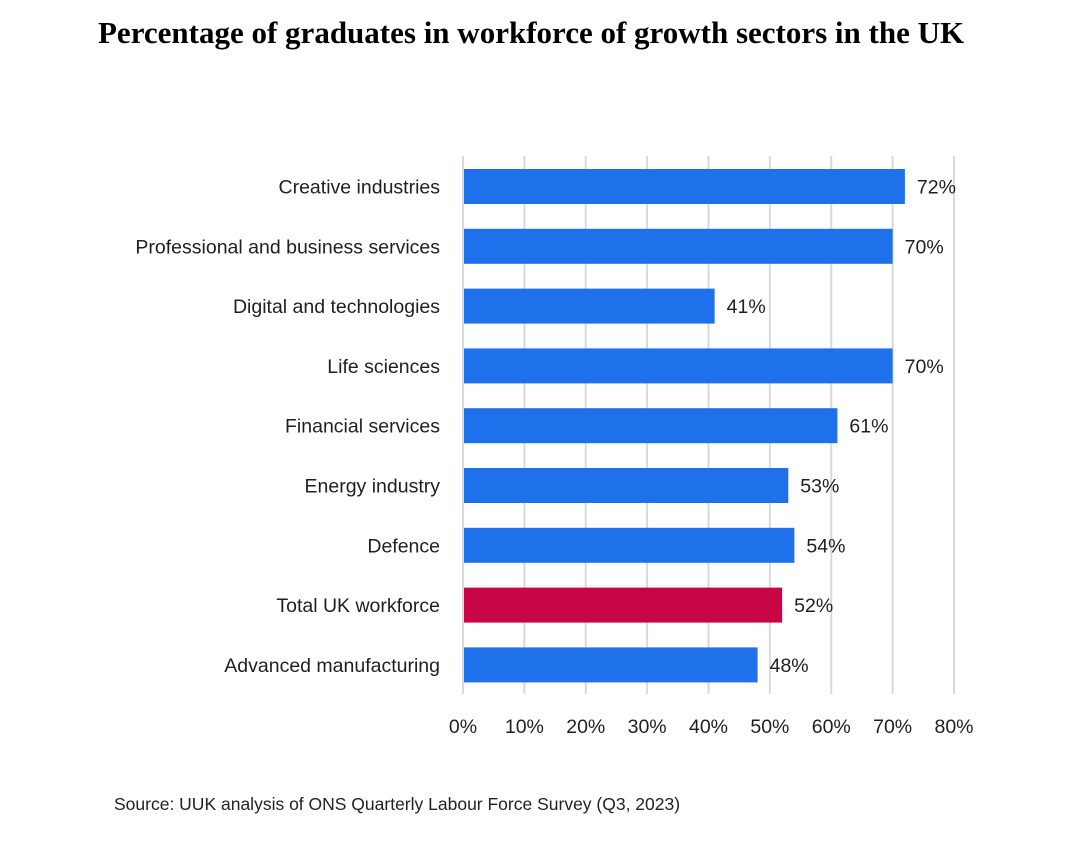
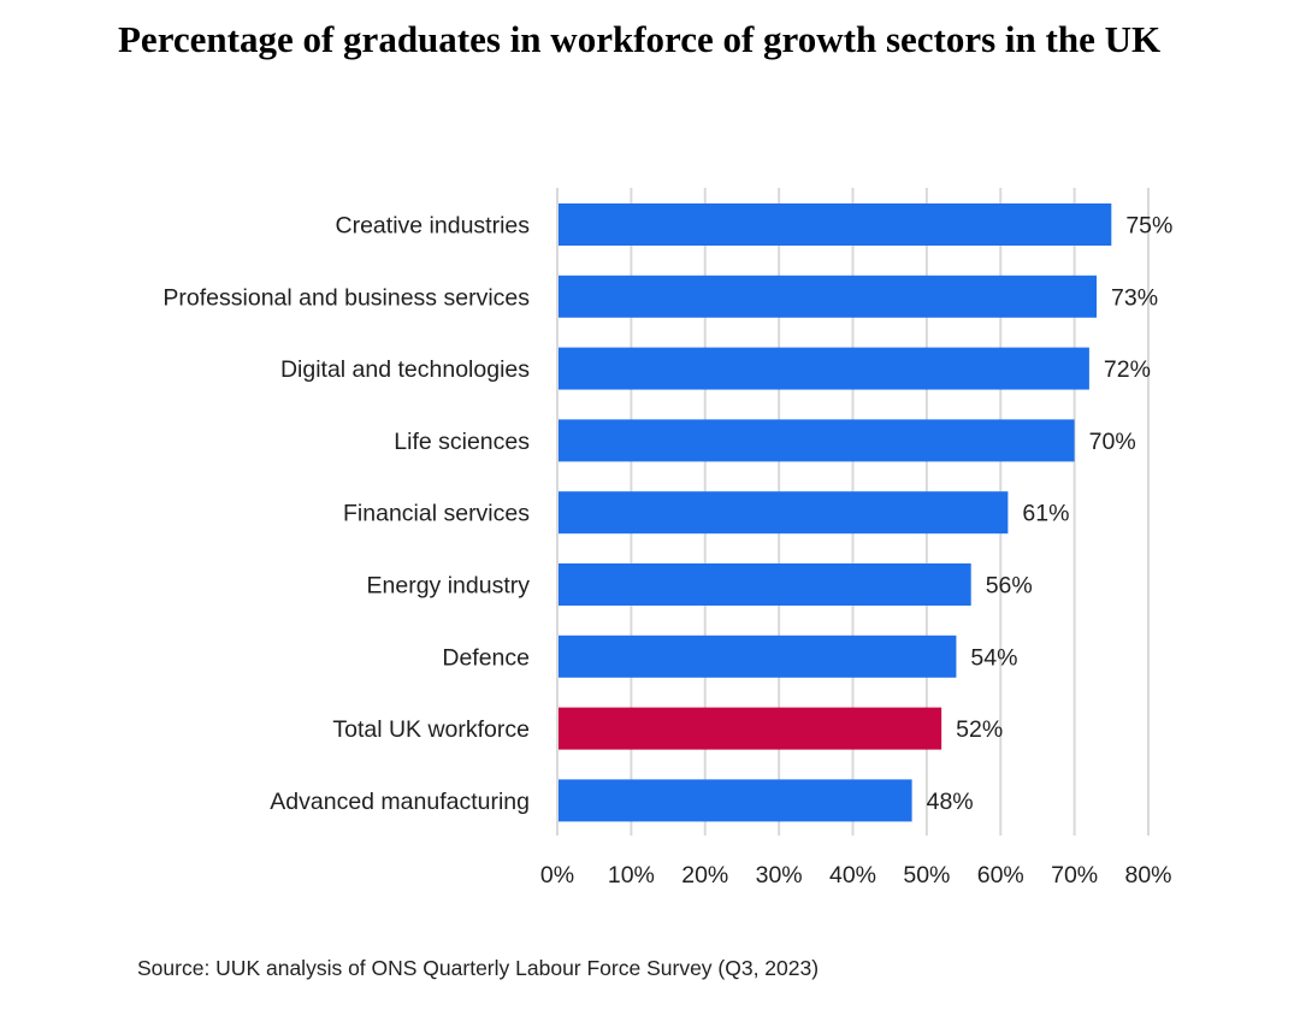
Creative industries: 72% -> 75%
Professional and business services: 70% -> 73%
Digital and technologies: 41% -> 72%
Energy industry: 53% -> 56%
